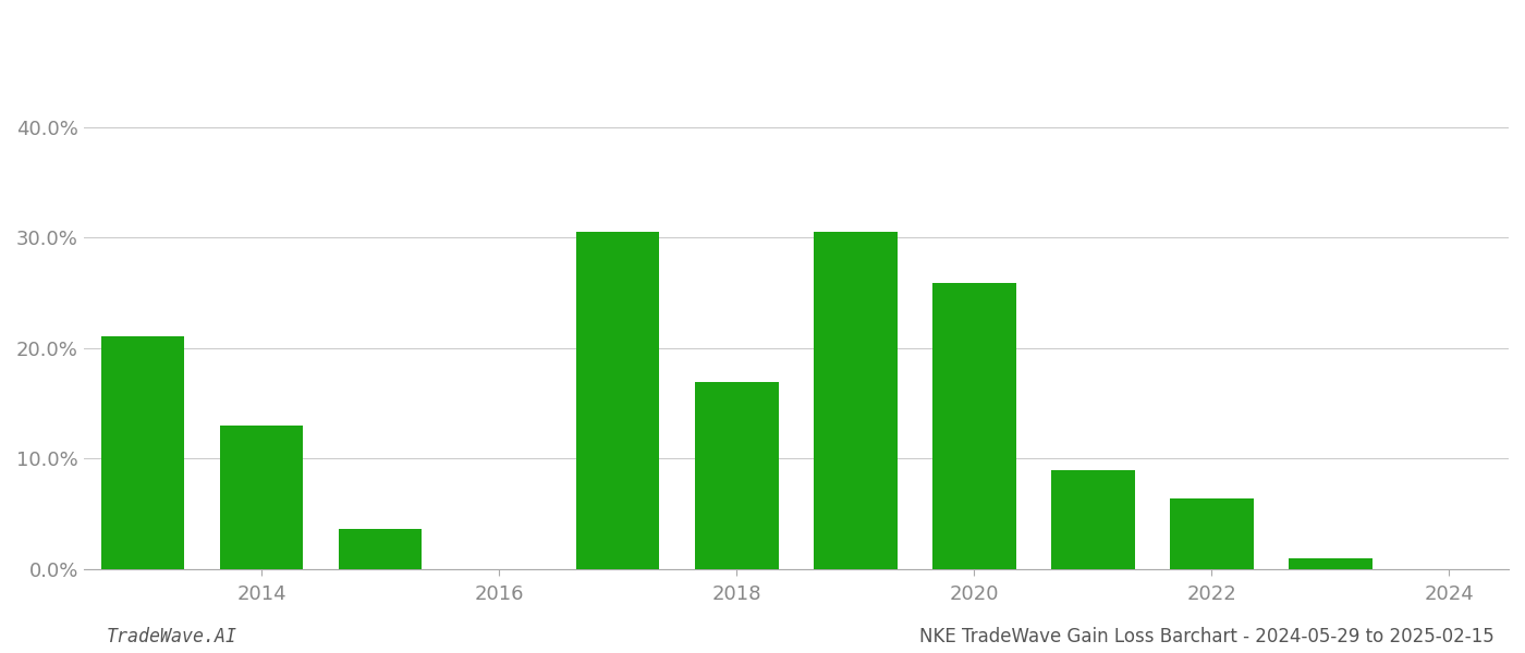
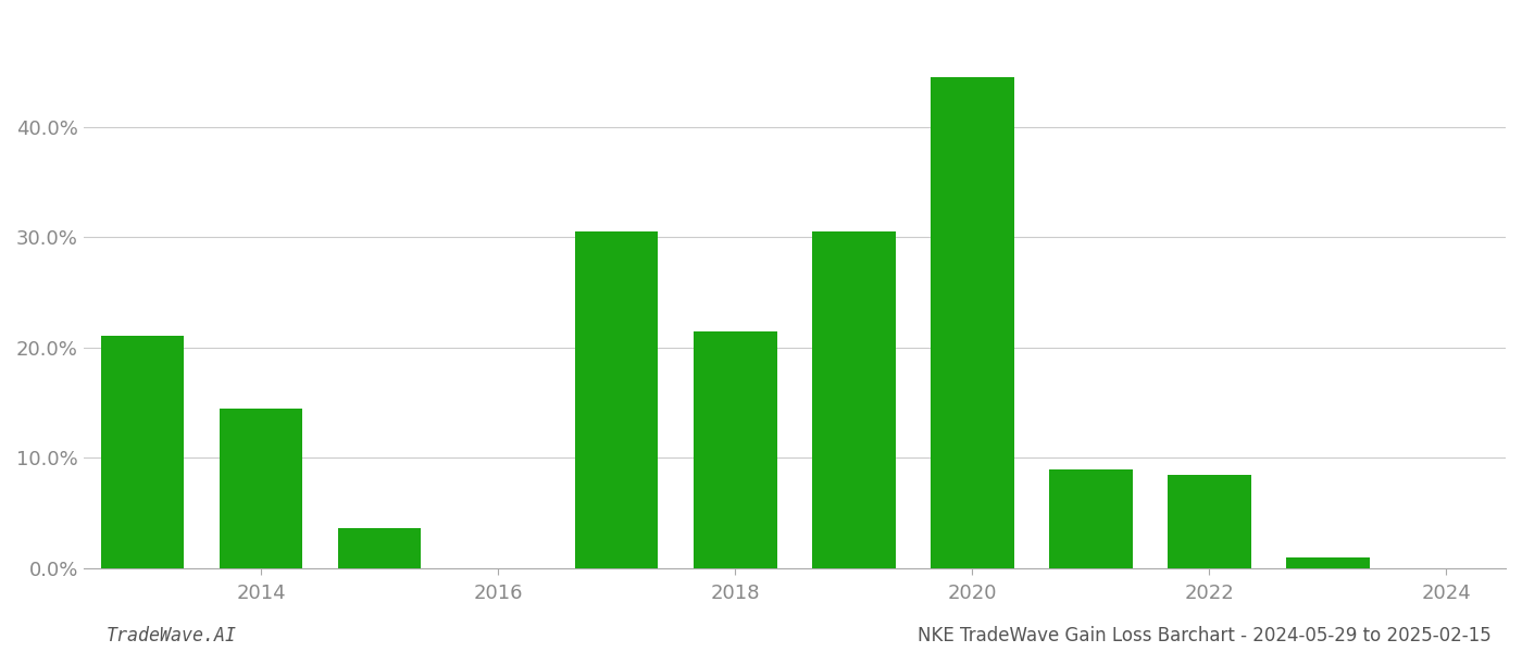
2014: 13.0% -> 14.5%
2018: 16.9% -> 21.5%
2020: 25.9% -> 44.5%
2022: 6.4% -> 8.5%
